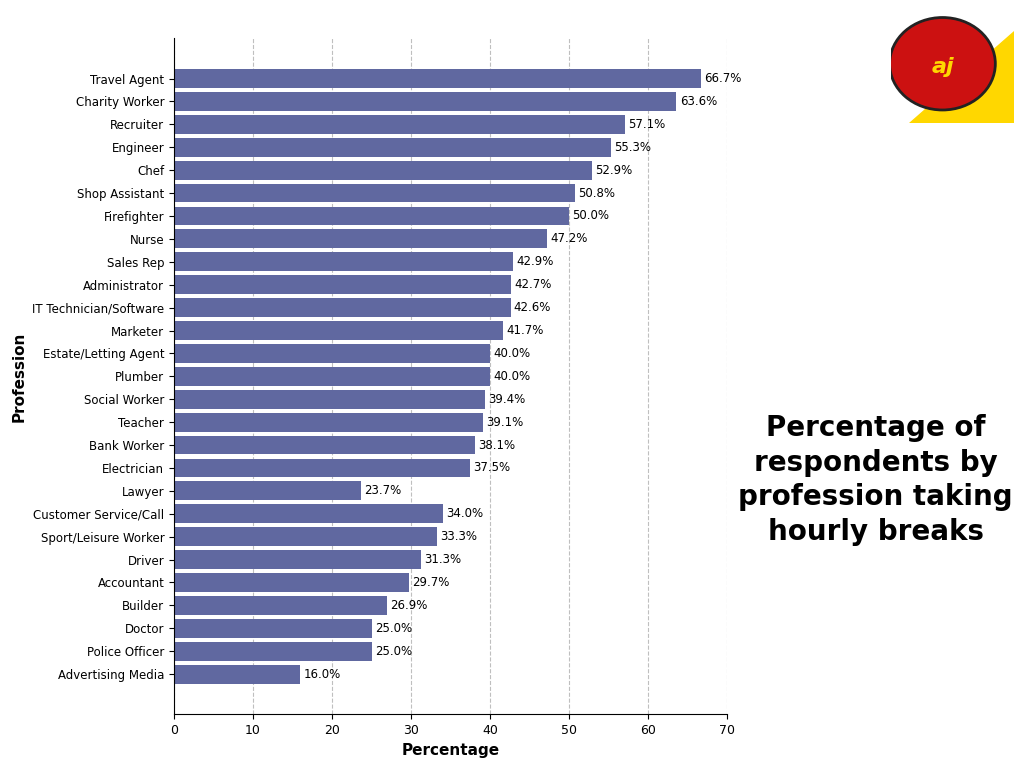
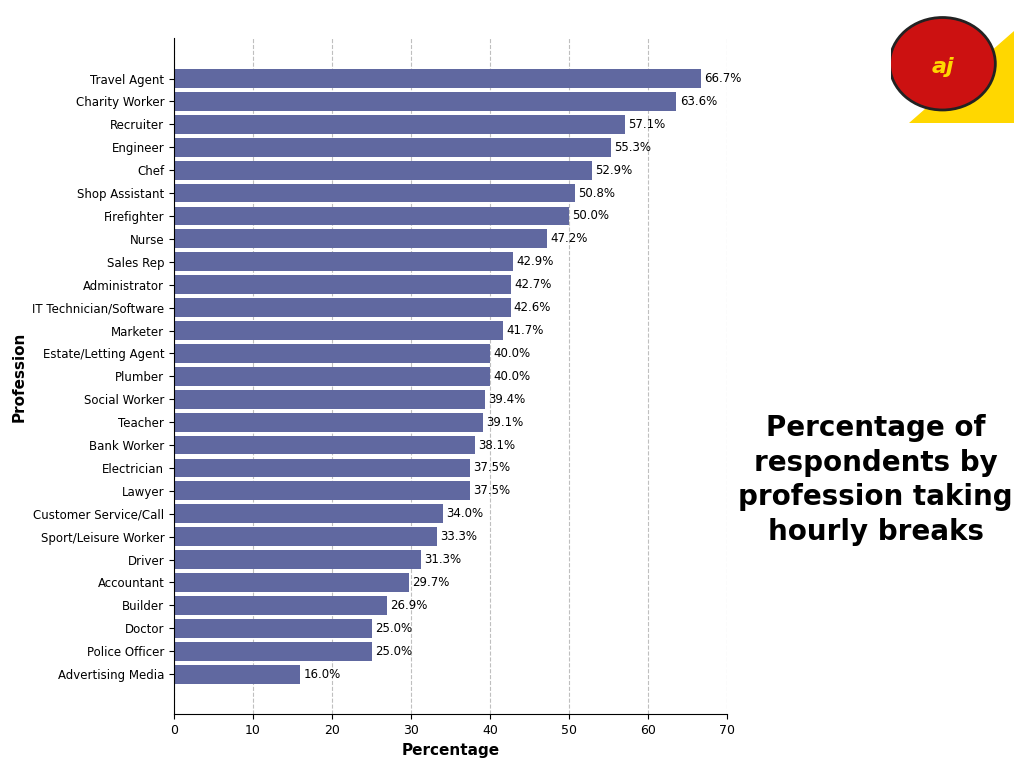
Lawyer: 23.7% -> 37.5%
